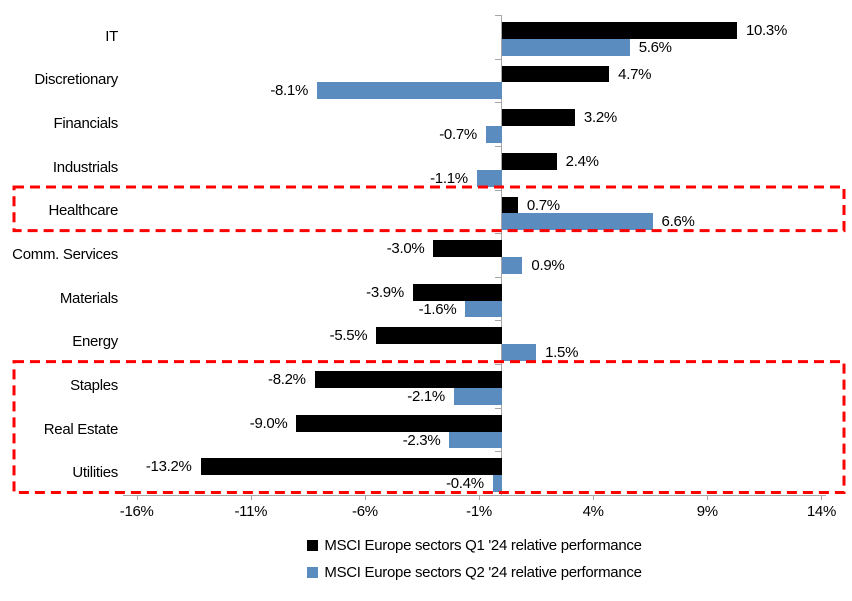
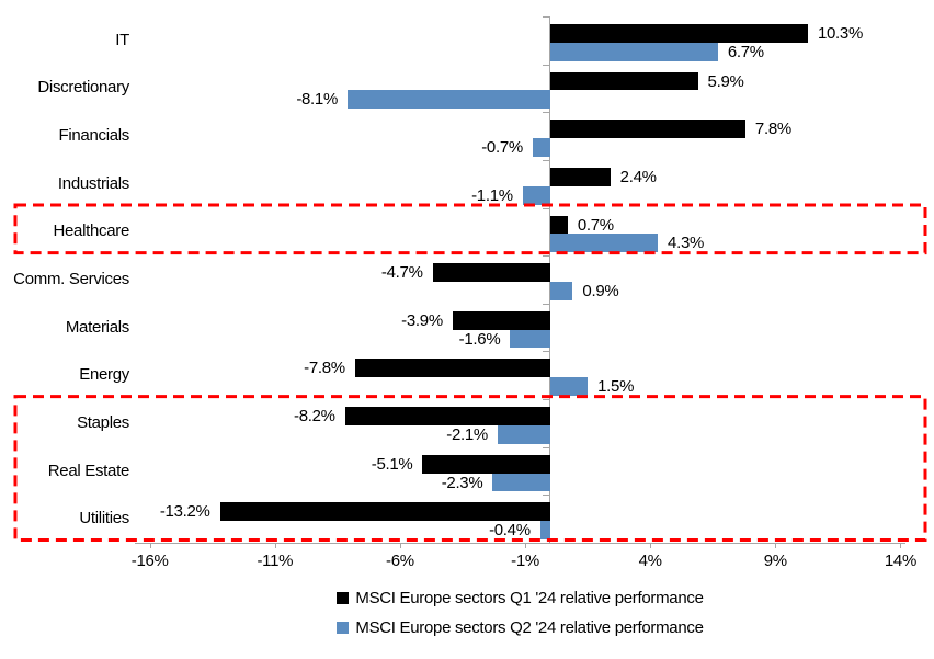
MSCI Europe sectors Q2 '24 relative performance/IT: 5.6% -> 6.7%
MSCI Europe sectors Q1 '24 relative performance/Discretionary: 4.7% -> 5.9%
MSCI Europe sectors Q1 '24 relative performance/Financials: 3.2% -> 7.8%
MSCI Europe sectors Q2 '24 relative performance/Healthcare: 6.6% -> 4.3%
MSCI Europe sectors Q1 '24 relative performance/Comm. Services: -3.0% -> -4.7%
MSCI Europe sectors Q1 '24 relative performance/Energy: -5.5% -> -7.8%
MSCI Europe sectors Q1 '24 relative performance/Real Estate: -9.0% -> -5.1%
